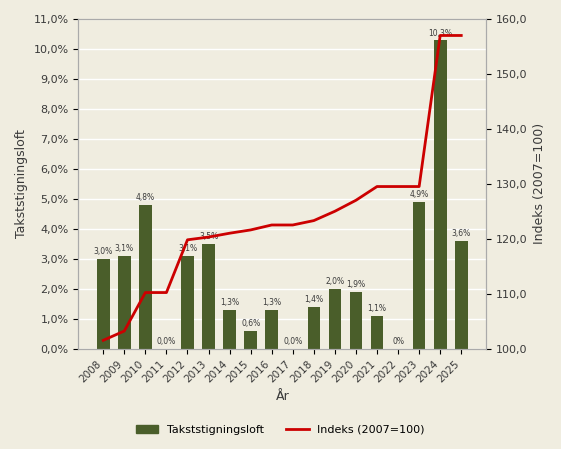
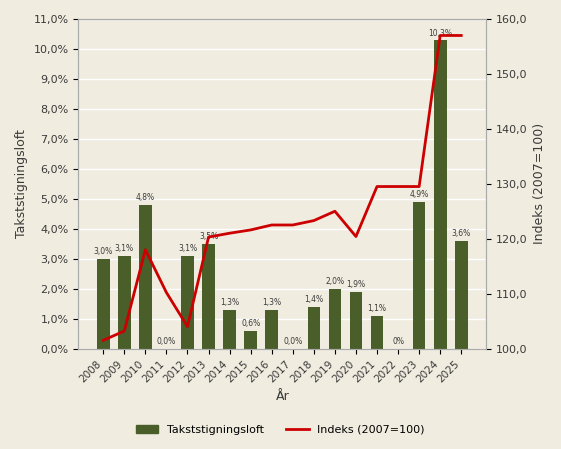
Indeks (2007=100)/2010: 110,2 -> 118,0
Indeks (2007=100)/2012: 119,8 -> 104,0
Indeks (2007=100)/2020: 127,0 -> 120,4
